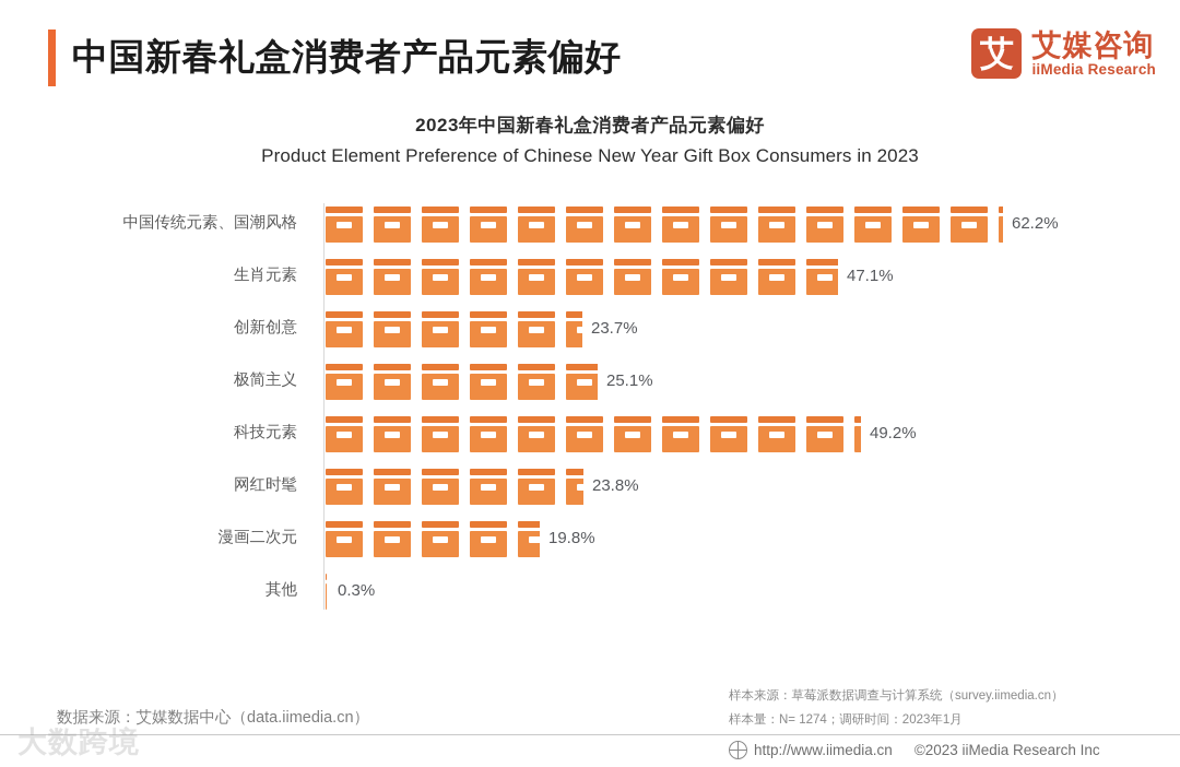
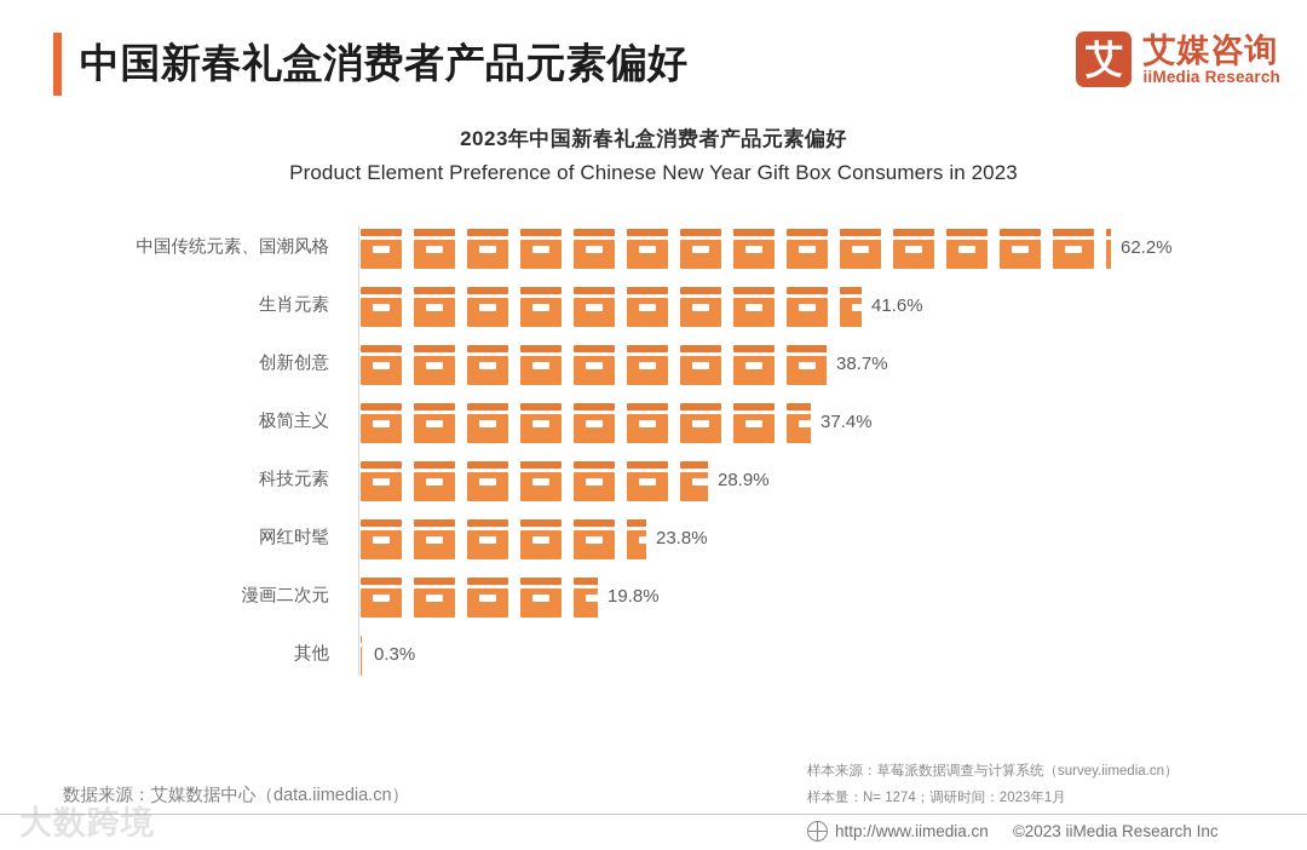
生肖元素: 47.1% -> 41.6%
创新创意: 23.7% -> 38.7%
极简主义: 25.1% -> 37.4%
科技元素: 49.2% -> 28.9%
